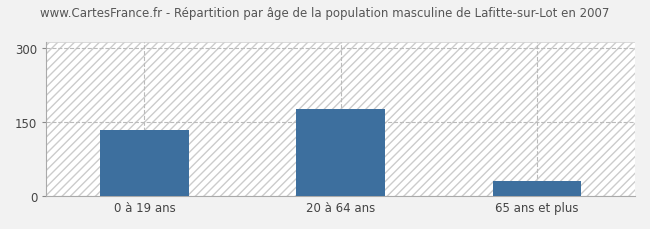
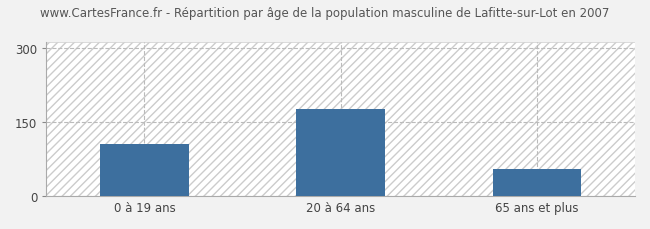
0 à 19 ans: 133 -> 105
65 ans et plus: 30 -> 55
